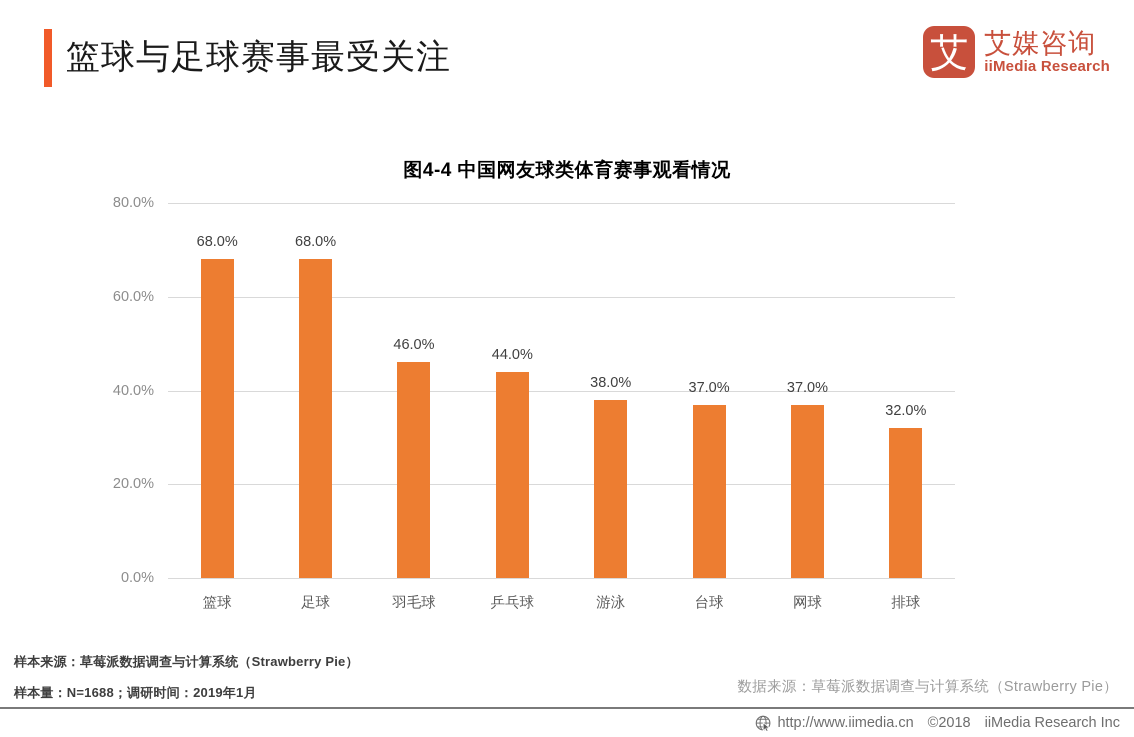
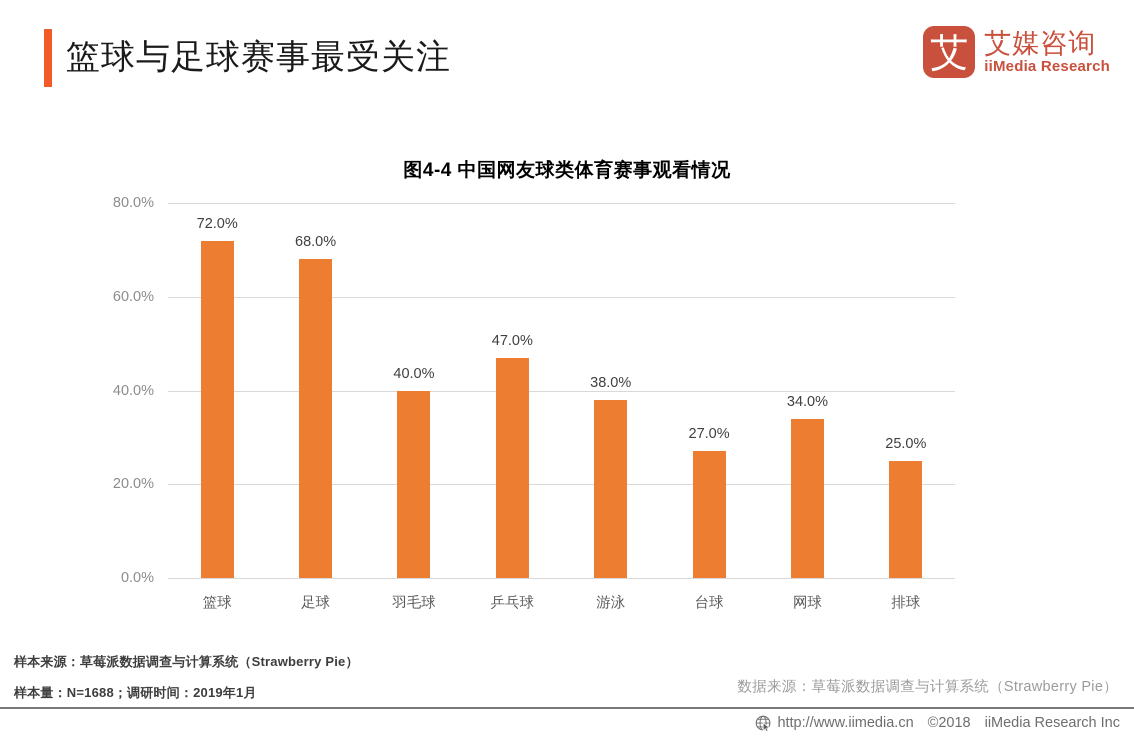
篮球: 68.0% -> 72.0%
羽毛球: 46.0% -> 40.0%
乒乓球: 44.0% -> 47.0%
台球: 37.0% -> 27.0%
网球: 37.0% -> 34.0%
排球: 32.0% -> 25.0%
